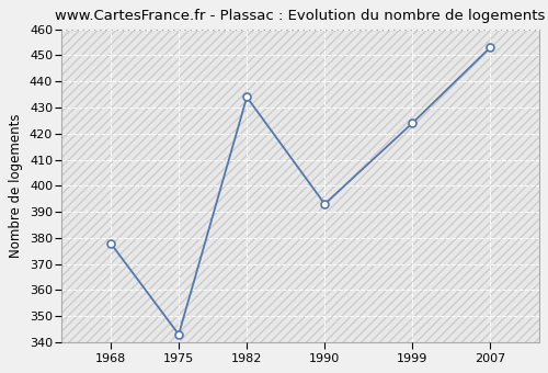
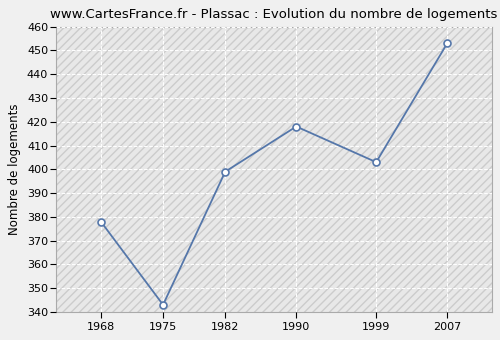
1982: 434 -> 399
1990: 393 -> 418
1999: 424 -> 403
